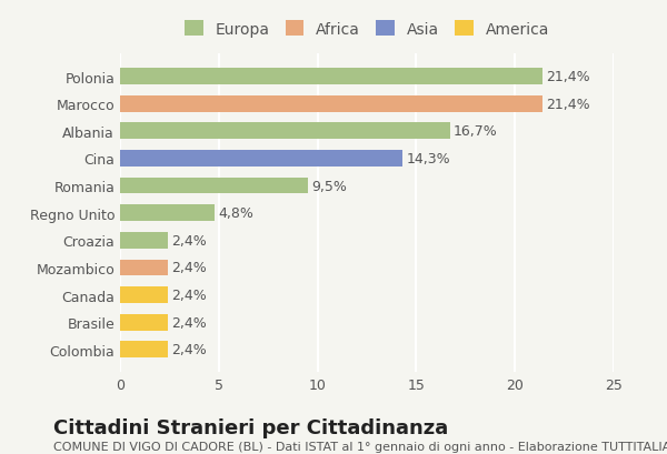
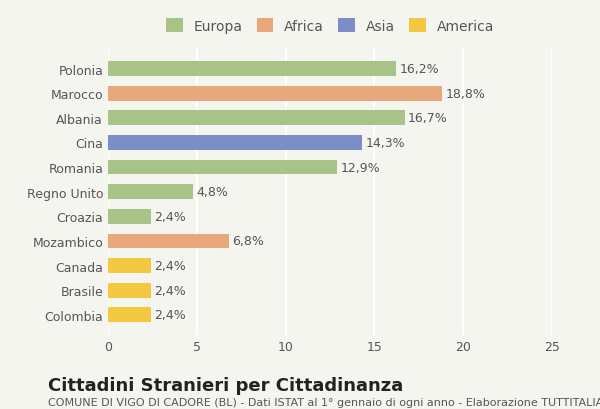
Polonia: 21,4% -> 16,2%
Marocco: 21,4% -> 18,8%
Romania: 9,5% -> 12,9%
Mozambico: 2,4% -> 6,8%
